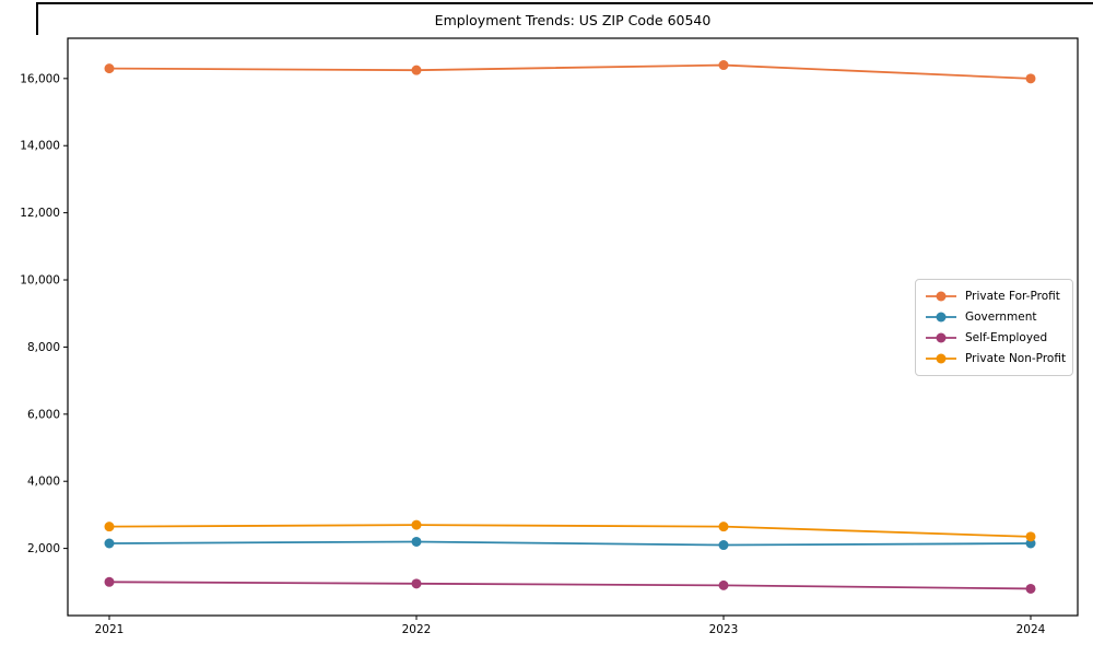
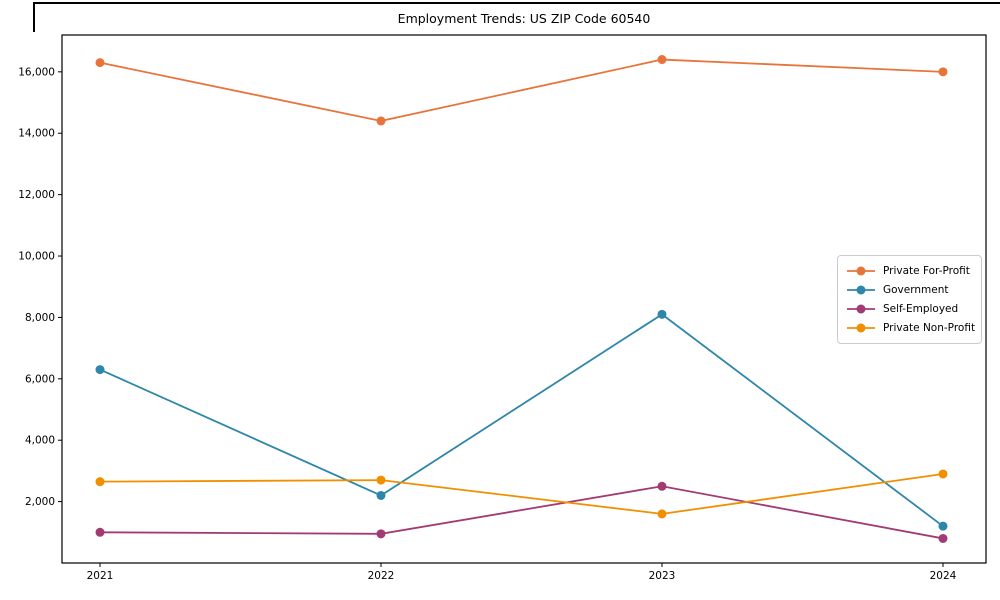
Government/2021: 2200 -> 6300
Private For-Profit/2022: 16200 -> 14400
Government/2023: 2100 -> 8100
Self-Employed/2023: 900 -> 2500
Private Non-Profit/2023: 2600 -> 1600
Government/2024: 2200 -> 1200
Private Non-Profit/2024: 2400 -> 2900
